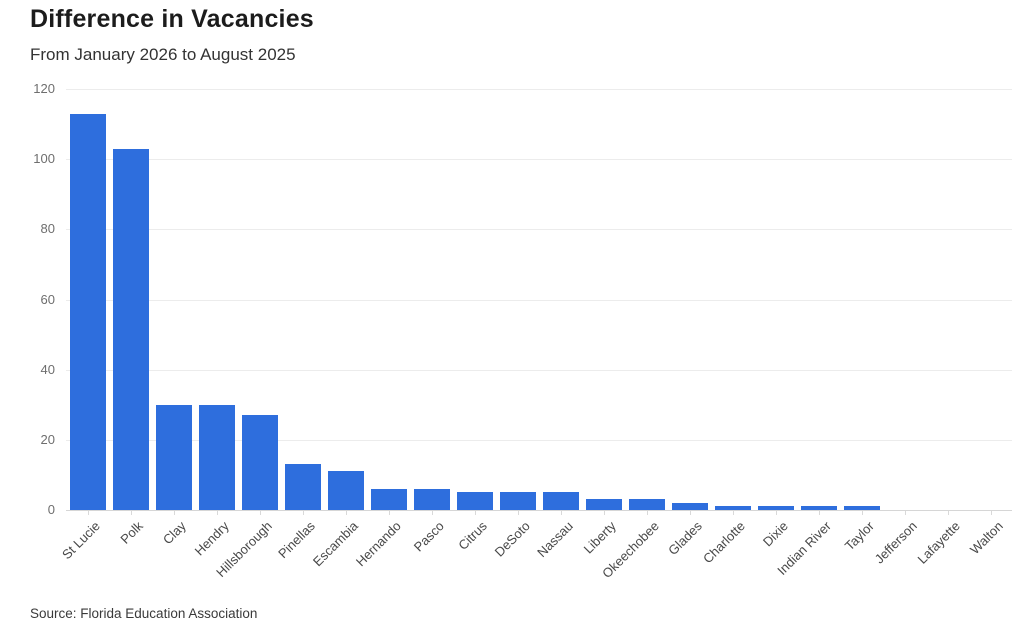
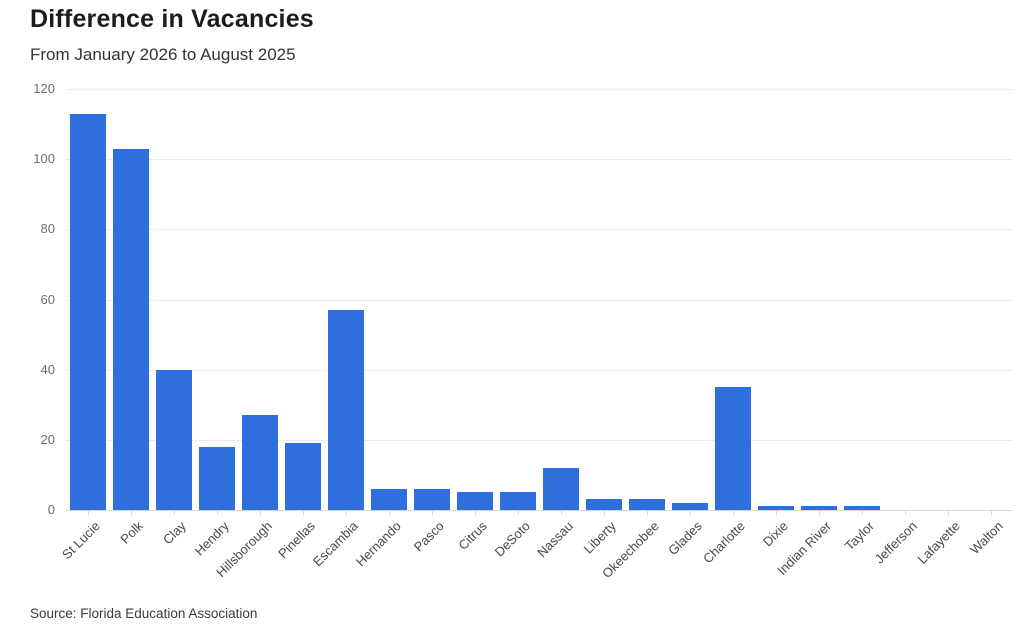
Clay: 30 -> 40
Hendry: 30 -> 18
Pinellas: 13 -> 19
Escambia: 11 -> 57
Nassau: 5 -> 12
Charlotte: 1 -> 35
